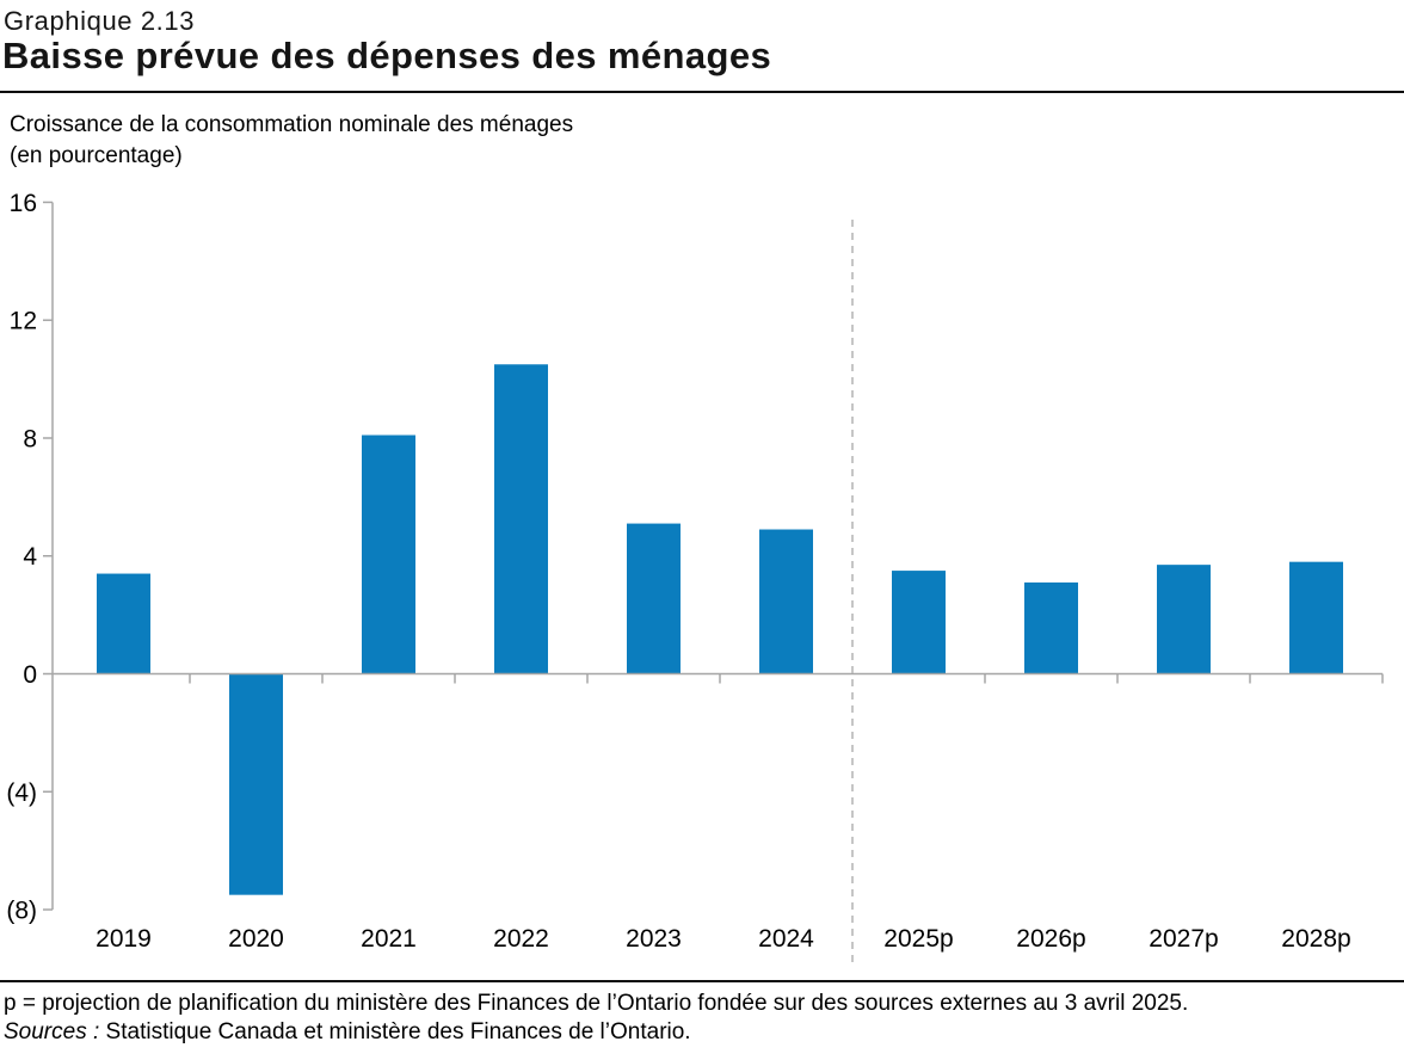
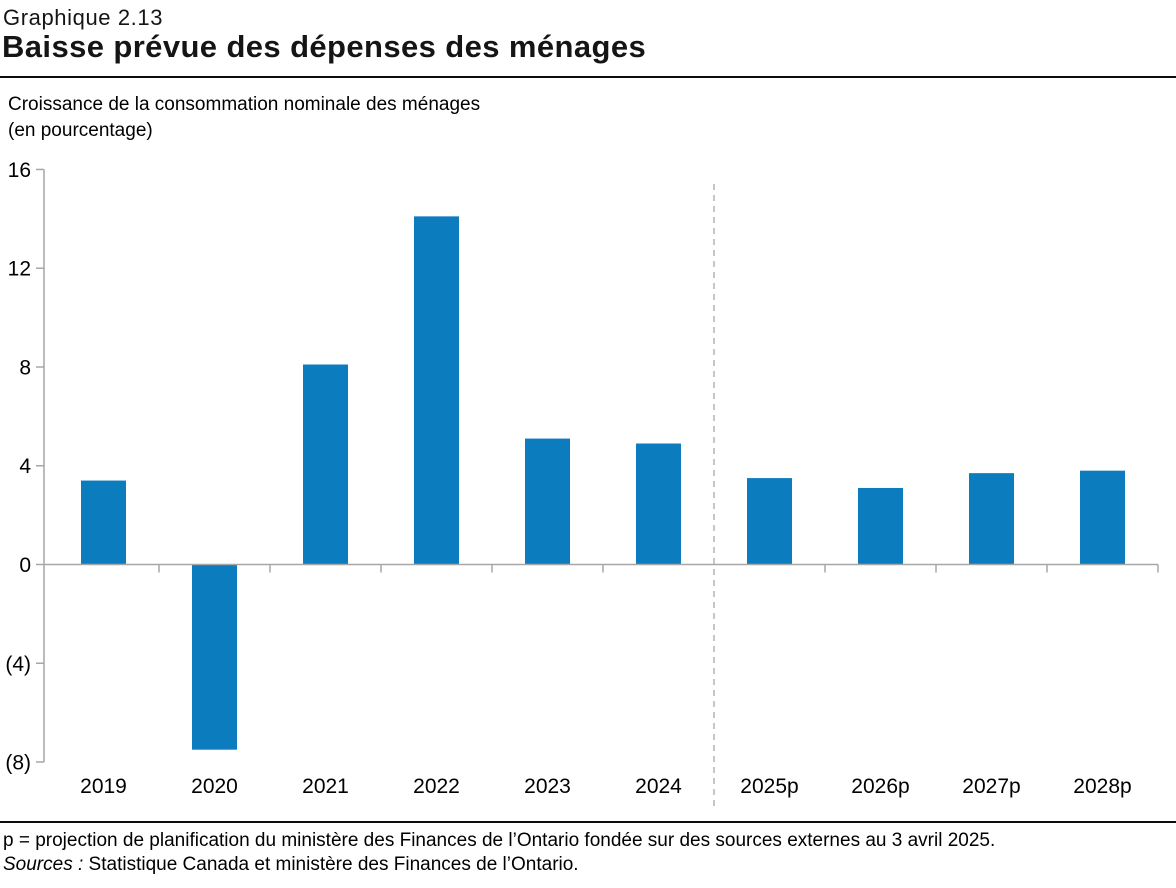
2022: 10.5 -> 14.1
